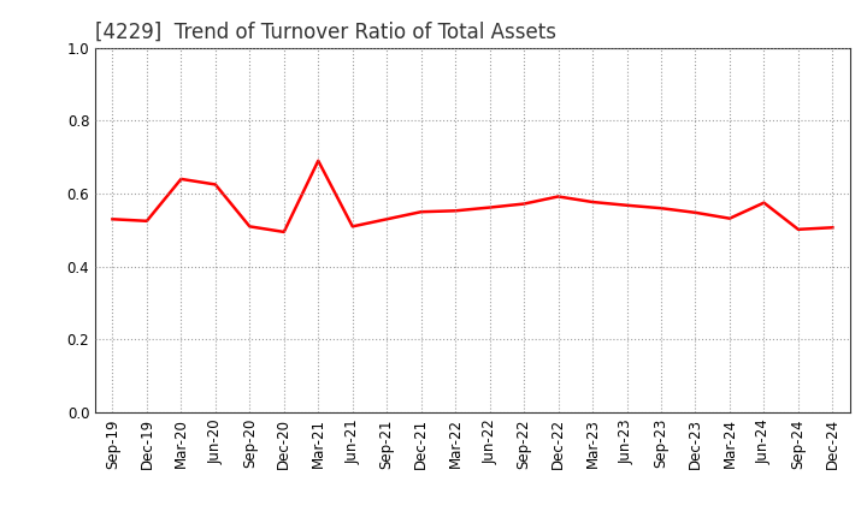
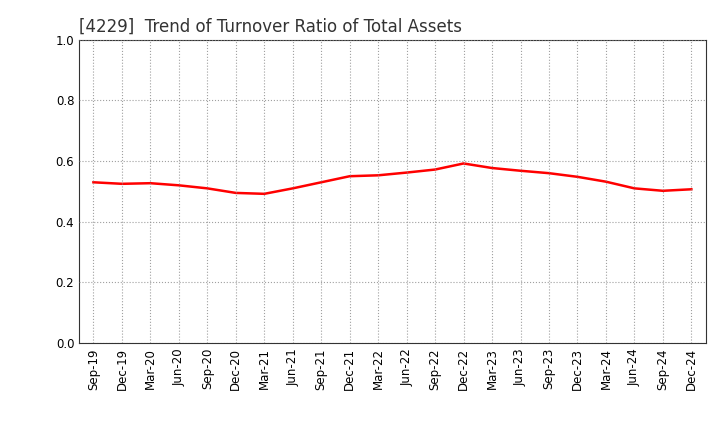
Mar-20: 0.640 -> 0.527
Jun-20: 0.625 -> 0.520
Mar-21: 0.690 -> 0.492
Jun-24: 0.575 -> 0.510
